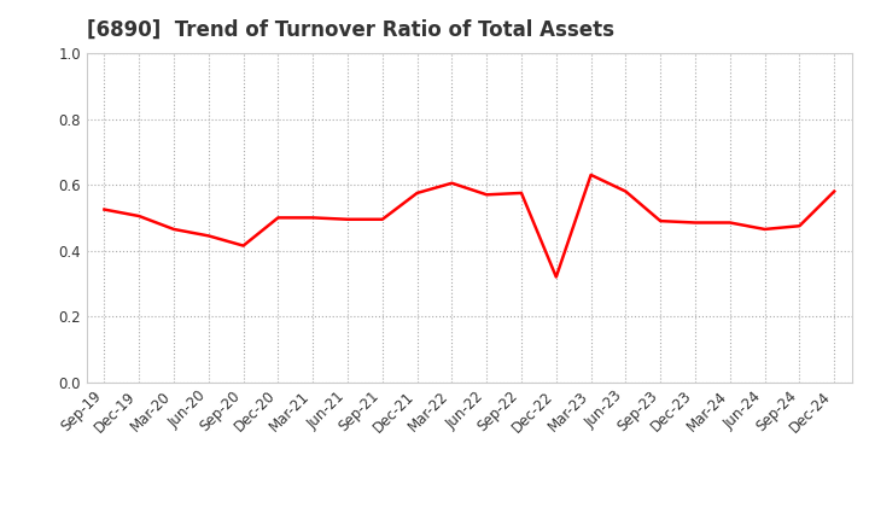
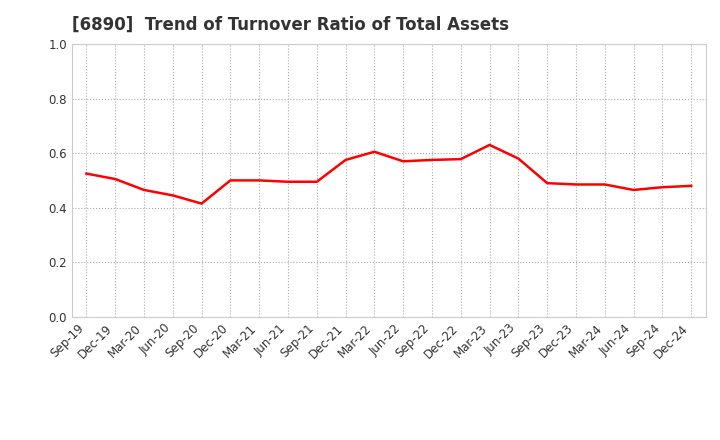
Dec-22: 0.320 -> 0.578
Dec-24: 0.580 -> 0.480
